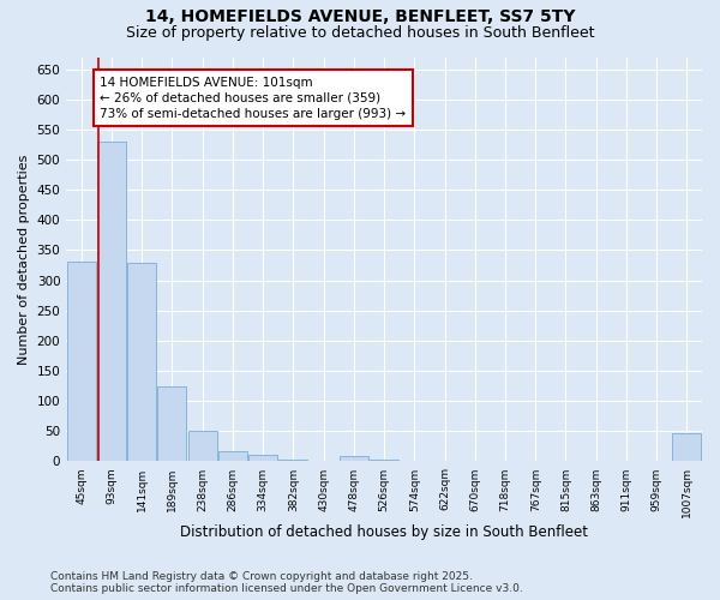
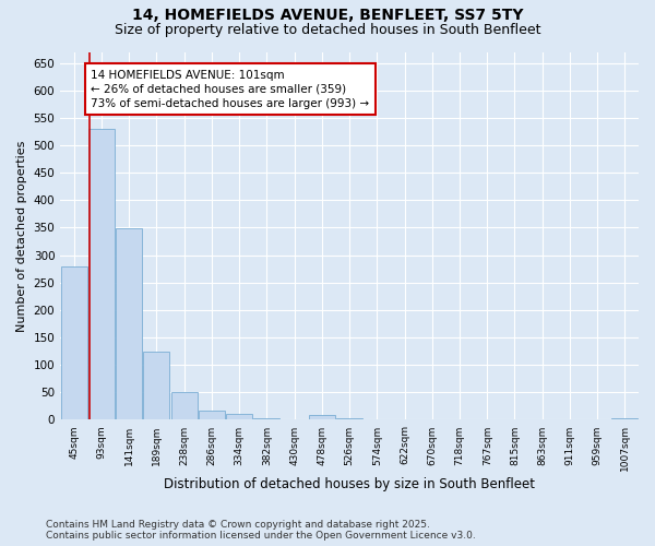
45sqm: 330 -> 280
141sqm: 328 -> 348
1007sqm: 46 -> 2
